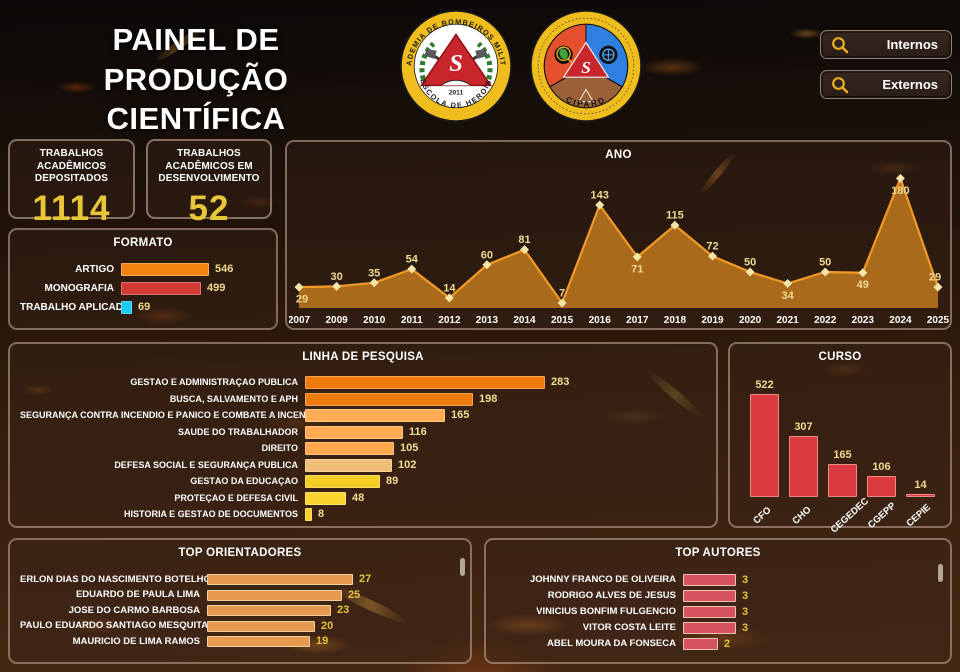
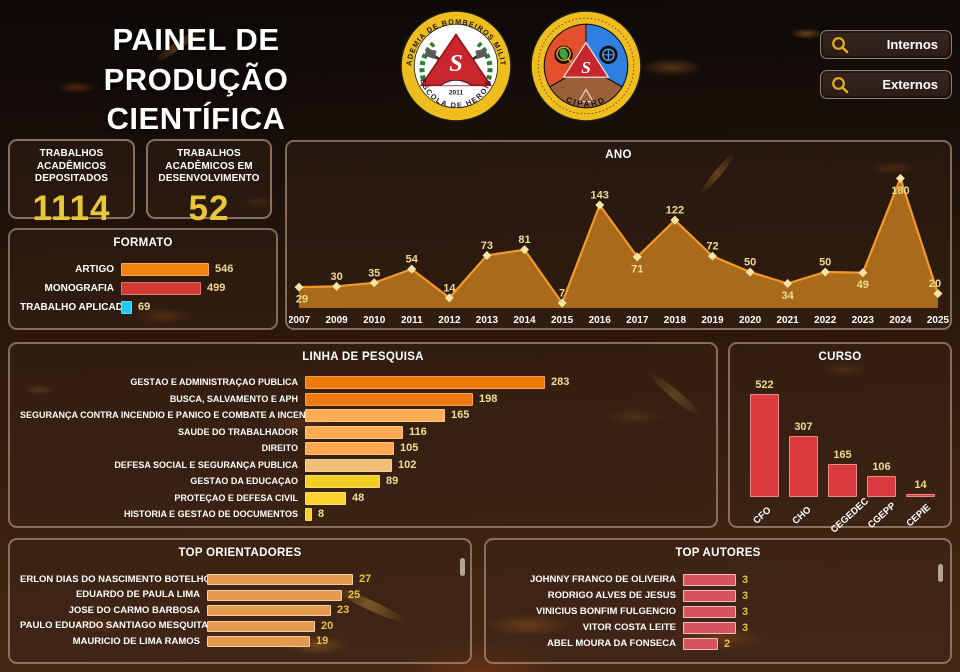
ANO/2013: 60 -> 73
ANO/2018: 115 -> 122
ANO/2025: 29 -> 20
